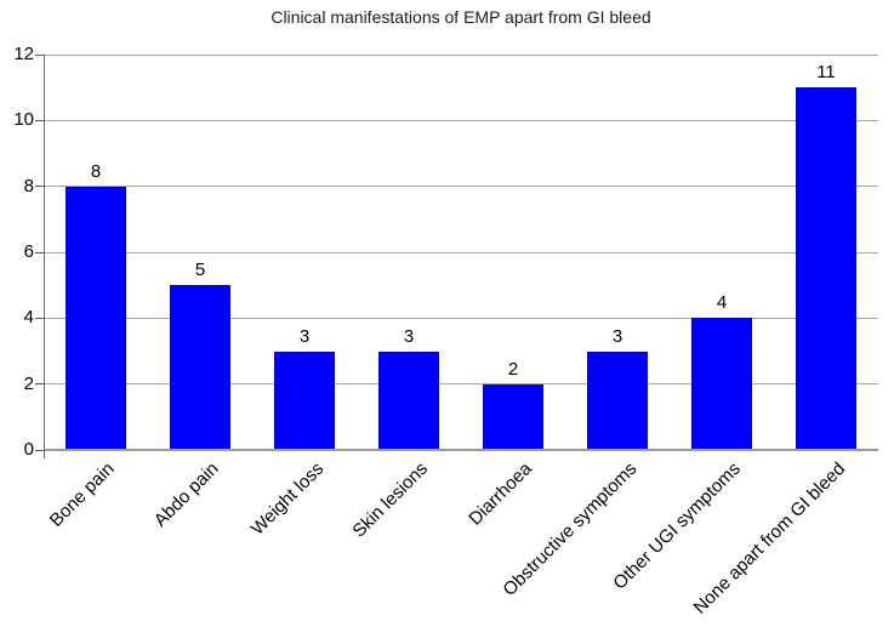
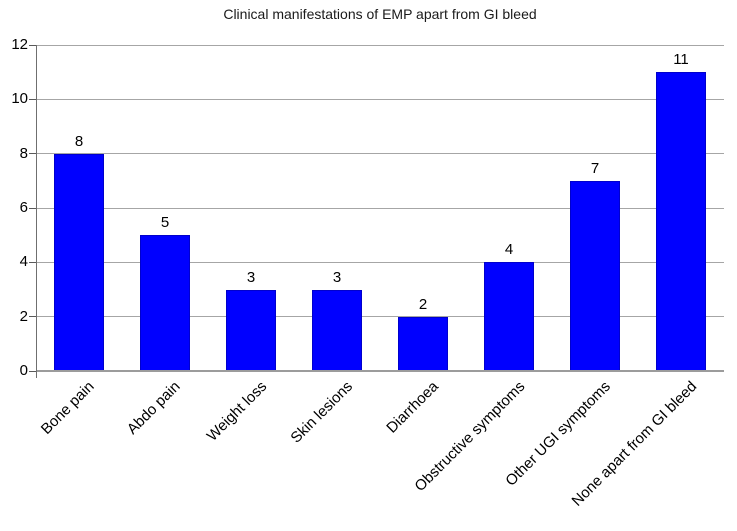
Obstructive symptoms: 3 -> 4
Other UGI symptoms: 4 -> 7
